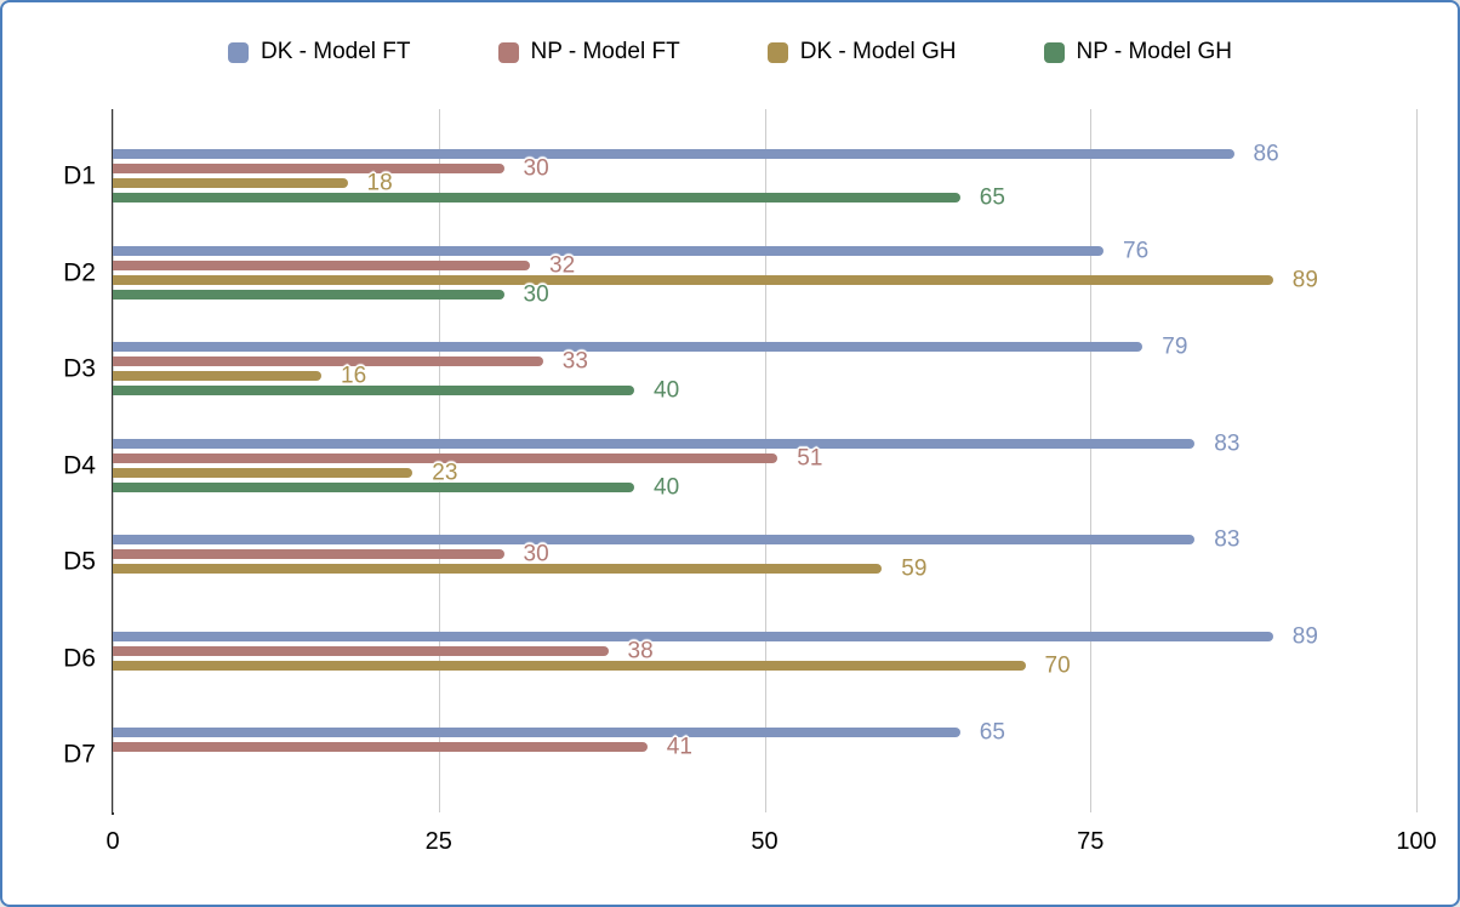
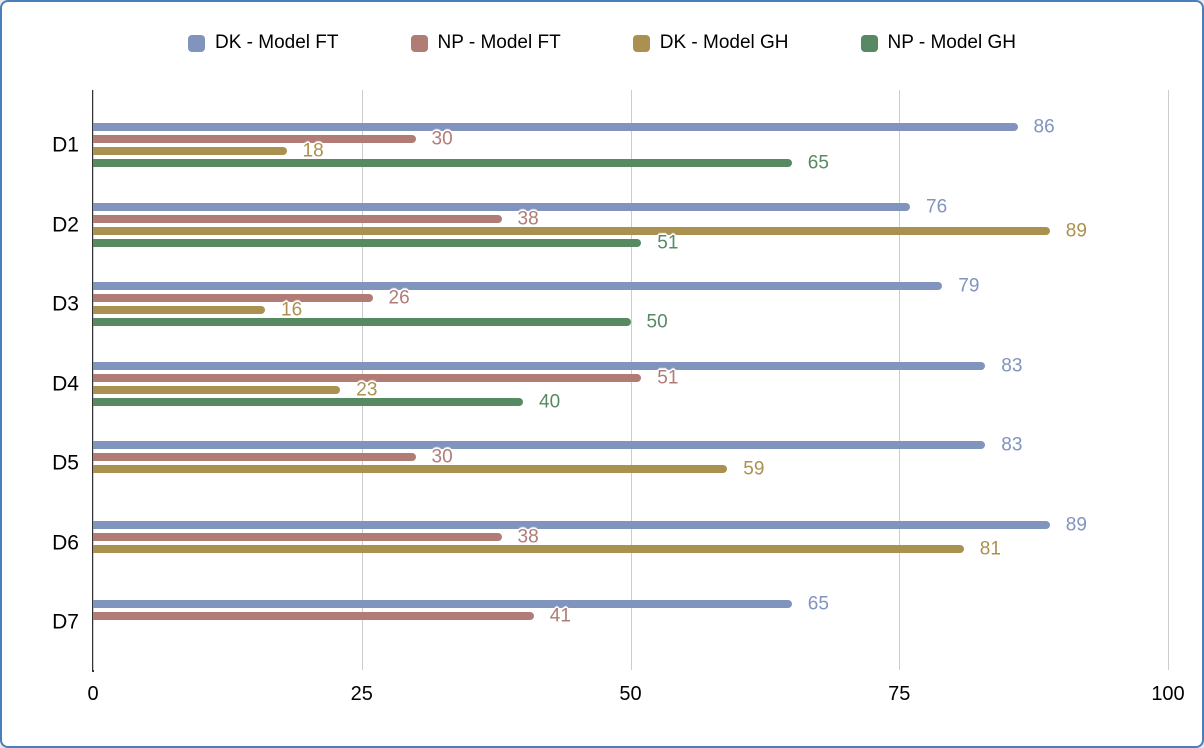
NP - Model FT/D2: 32 -> 38
NP - Model GH/D2: 30 -> 51
NP - Model FT/D3: 33 -> 26
NP - Model GH/D3: 40 -> 50
DK - Model GH/D6: 70 -> 81
